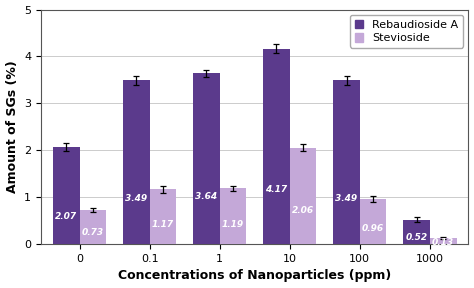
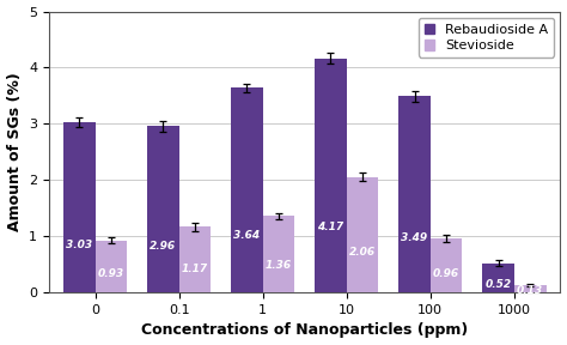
Rebaudioside A/0: 2.07 -> 3.03
Stevioside/0: 0.73 -> 0.93
Rebaudioside A/0.1: 3.49 -> 2.96
Stevioside/1: 1.19 -> 1.36
